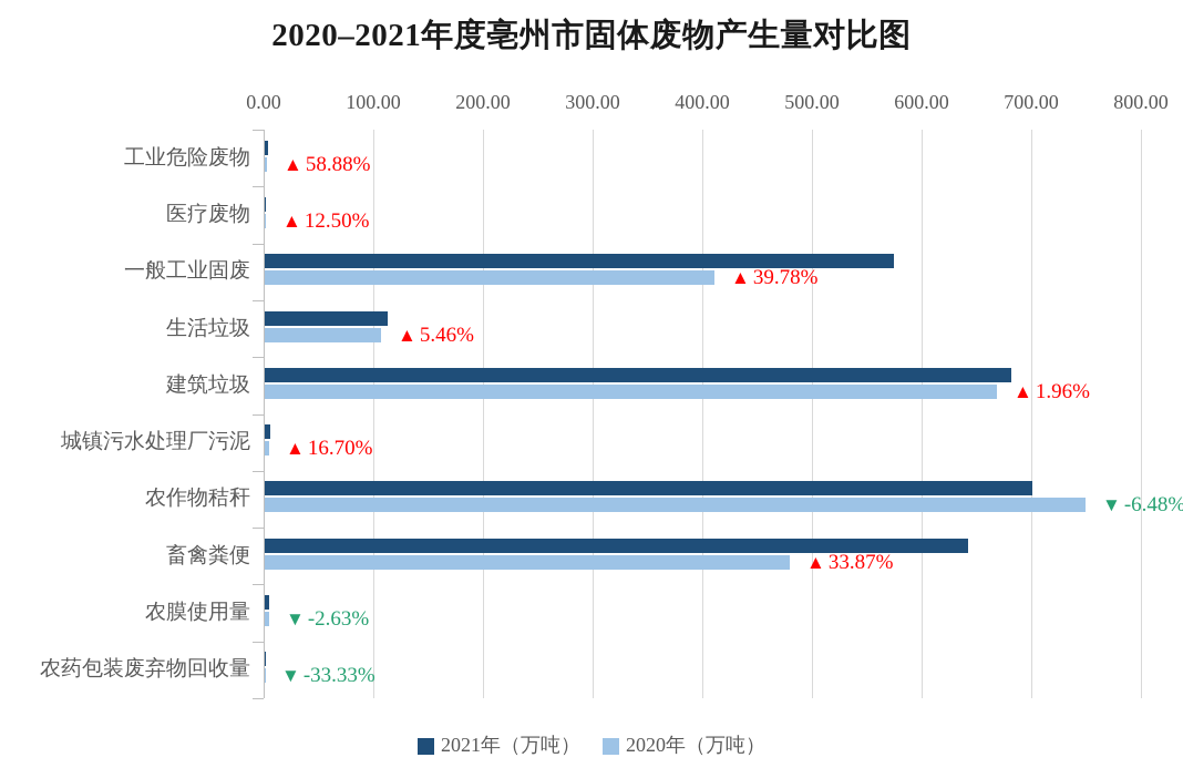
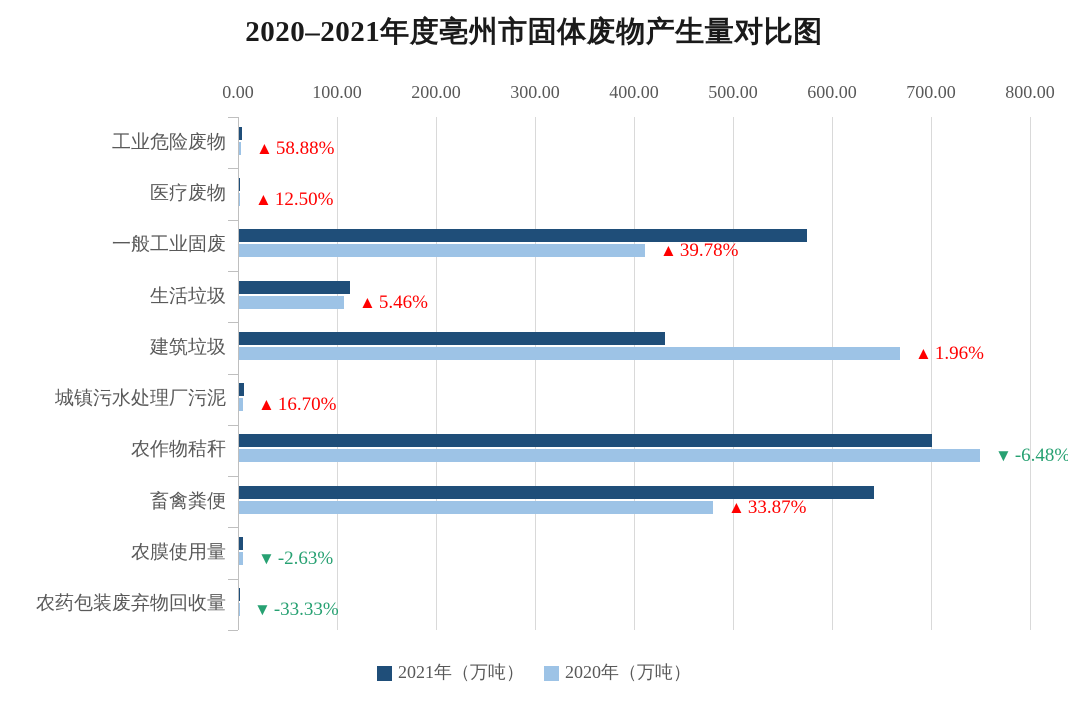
2021年（万吨）/建筑垃圾: 680 -> 430
